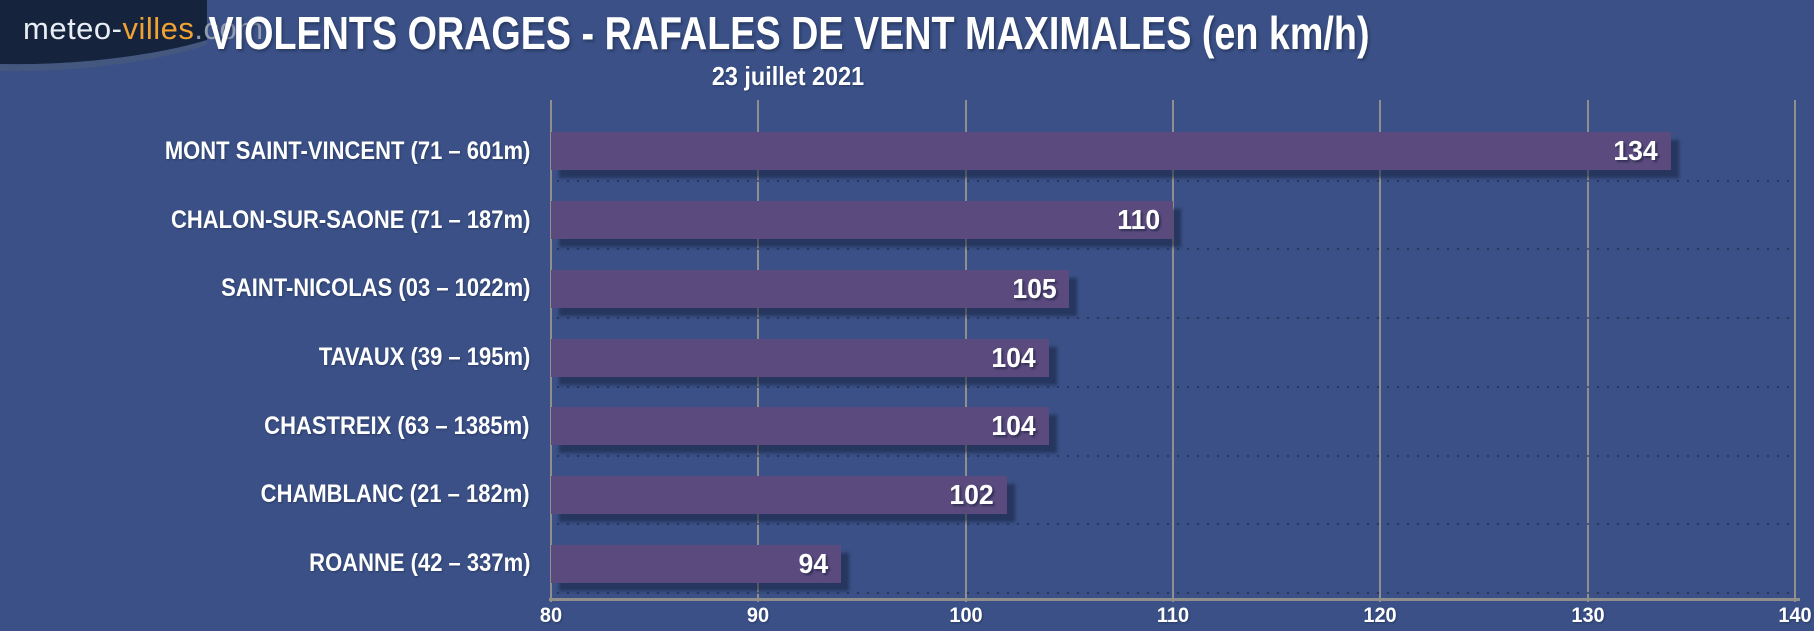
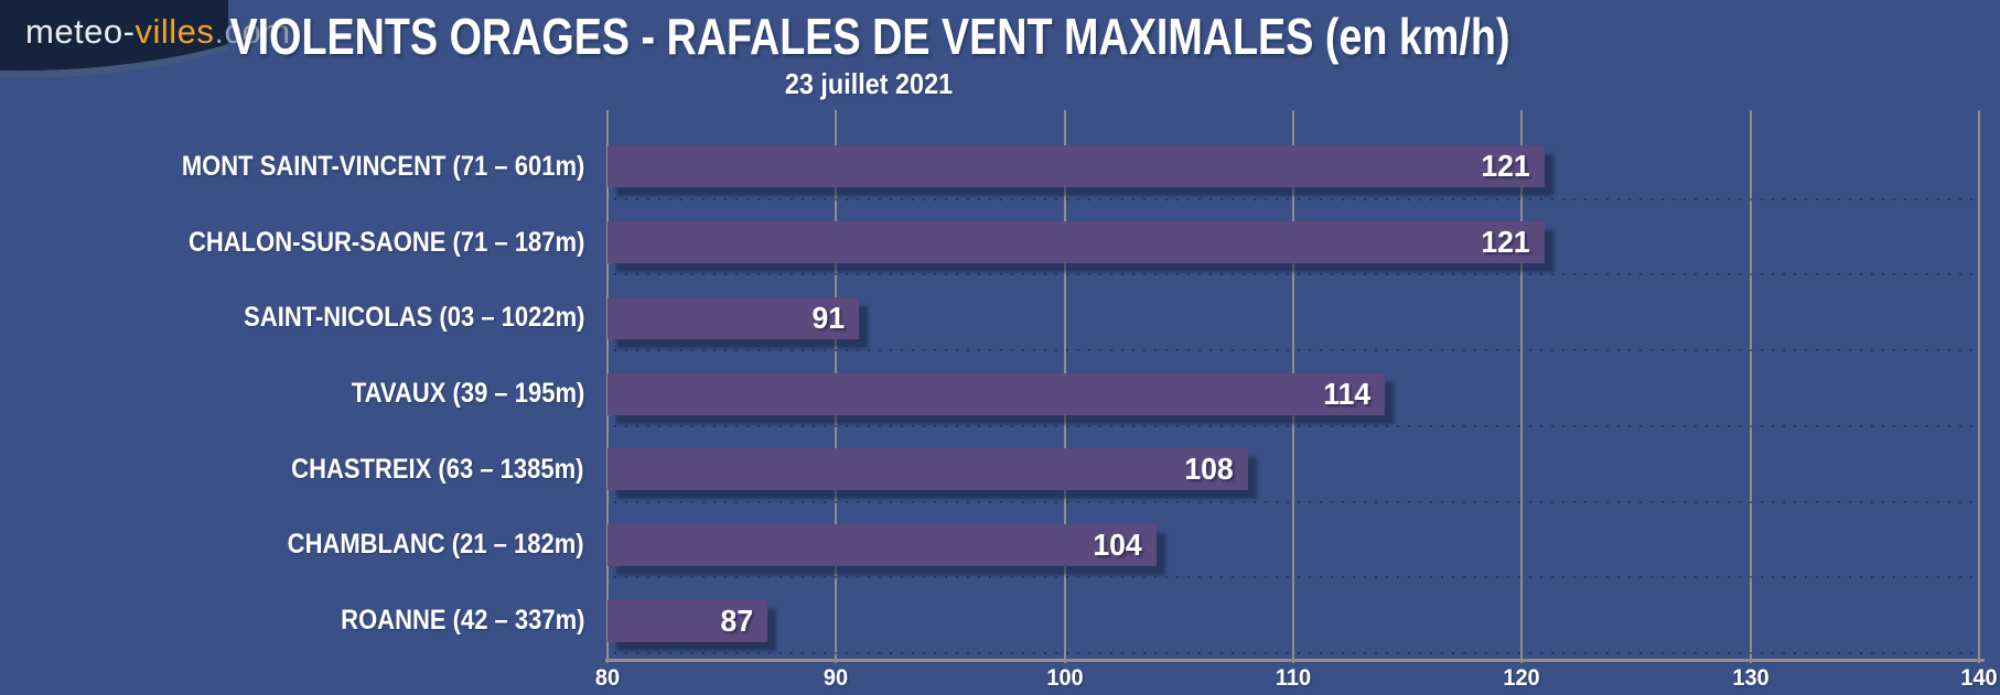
MONT SAINT-VINCENT (71 – 601m): 134 -> 121
CHALON-SUR-SAONE (71 – 187m): 110 -> 121
SAINT-NICOLAS (03 – 1022m): 105 -> 91
TAVAUX (39 – 195m): 104 -> 114
CHASTREIX (63 – 1385m): 104 -> 108
CHAMBLANC (21 – 182m): 102 -> 104
ROANNE (42 – 337m): 94 -> 87
